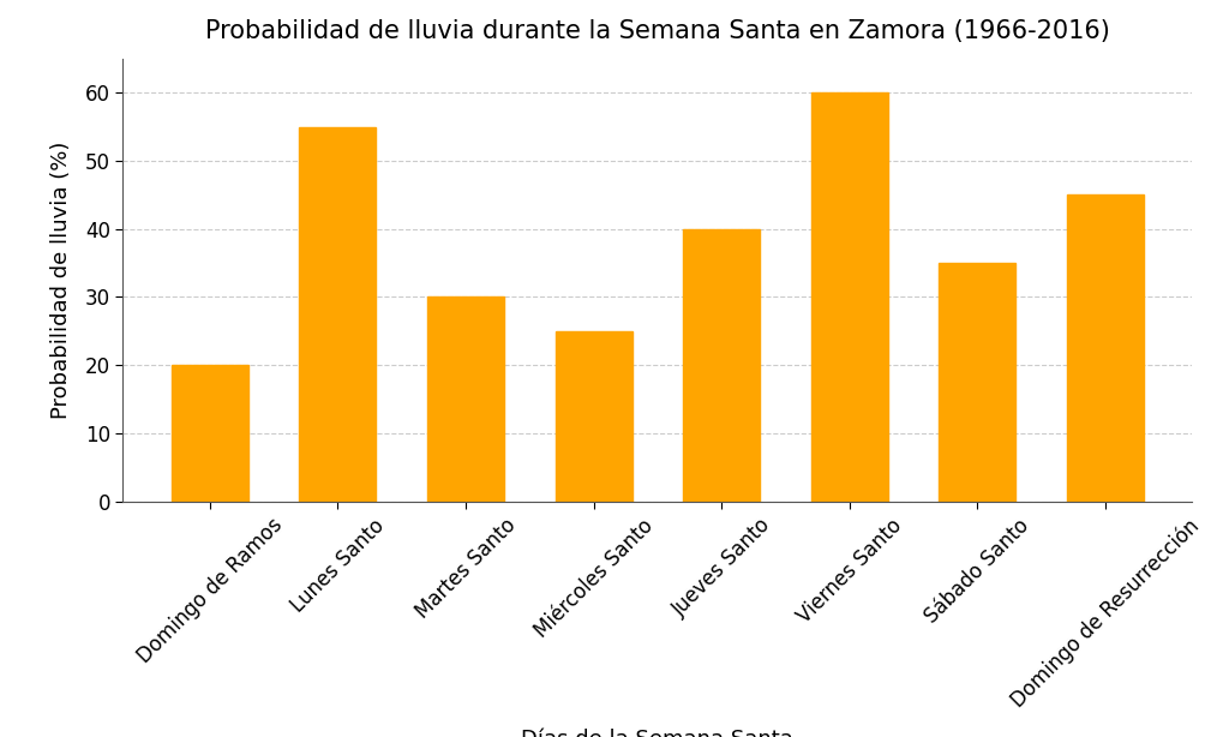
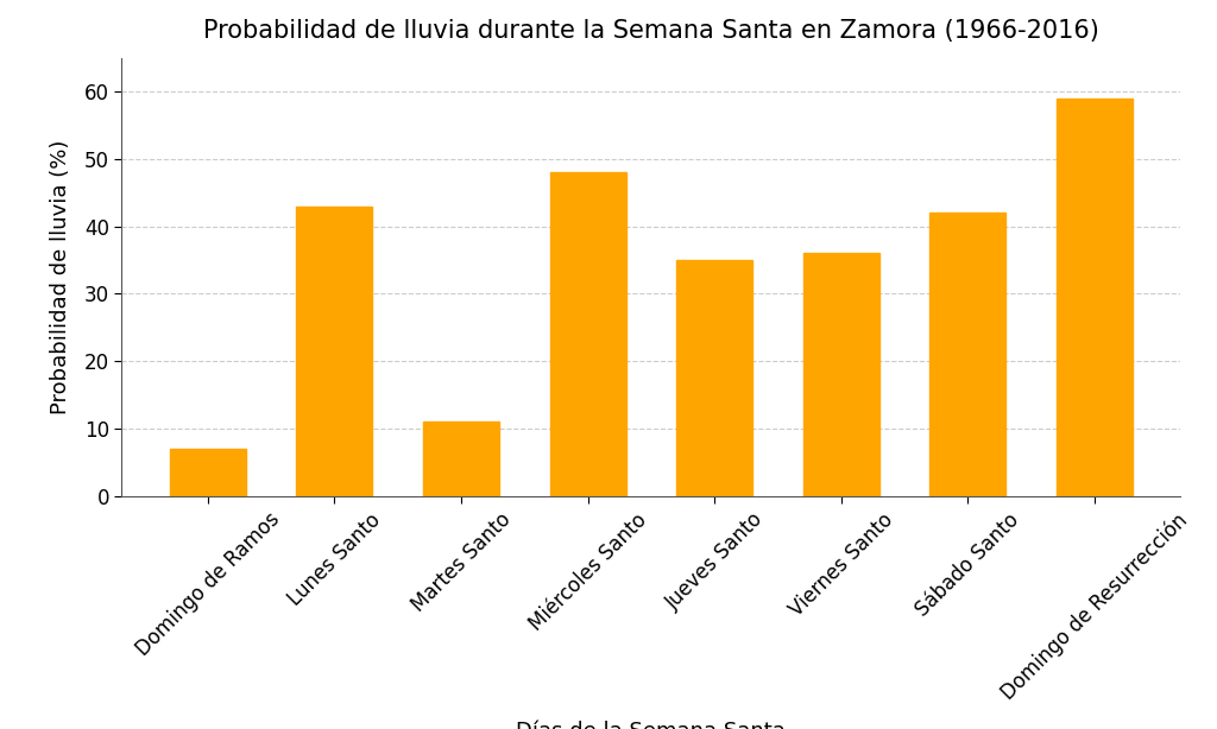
Domingo de Ramos: 20 -> 7
Lunes Santo: 55 -> 43
Martes Santo: 30 -> 11
Miércoles Santo: 25 -> 48
Jueves Santo: 40 -> 35
Viernes Santo: 60 -> 36
Sábado Santo: 35 -> 42
Domingo de Resurrección: 45 -> 59
